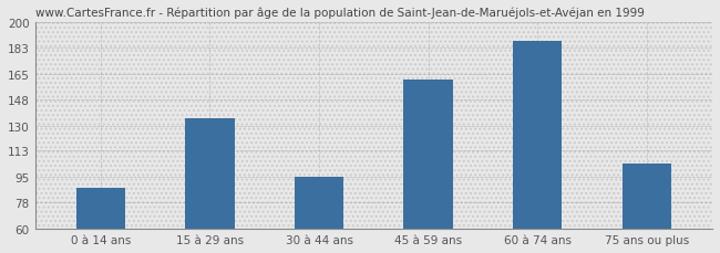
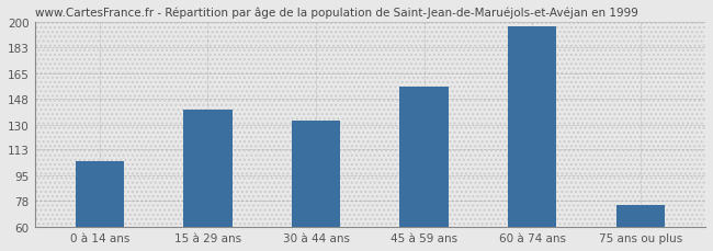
0 à 14 ans: 88 -> 105
15 à 29 ans: 135 -> 140
30 à 44 ans: 95 -> 133
45 à 59 ans: 161 -> 156
60 à 74 ans: 187 -> 197
75 ans ou plus: 104 -> 75
